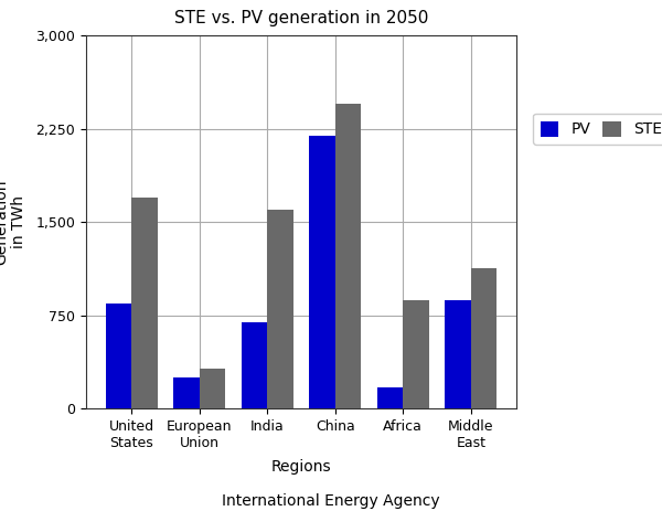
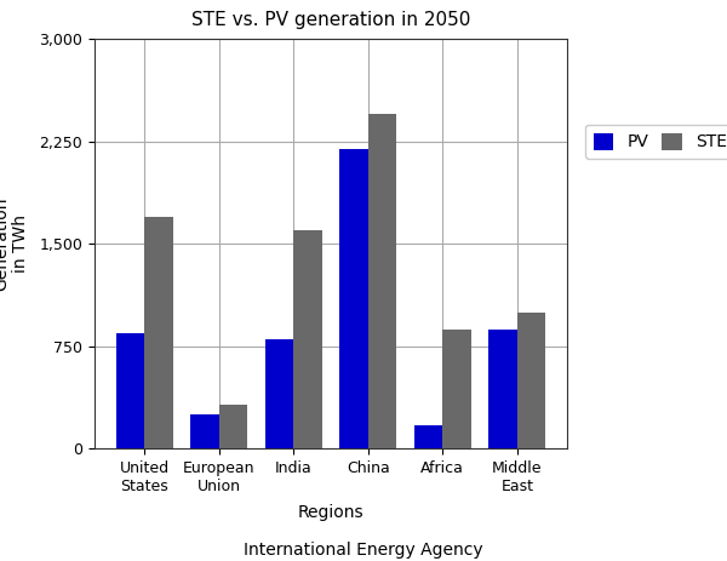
PV/India: 700 -> 800
STE/Middle East: 1,130 -> 1,000
